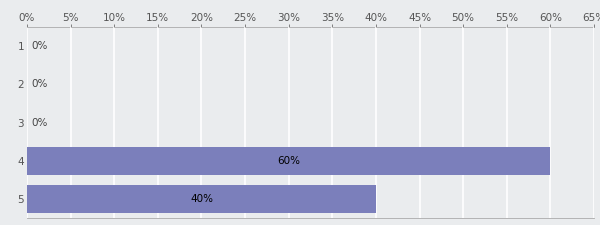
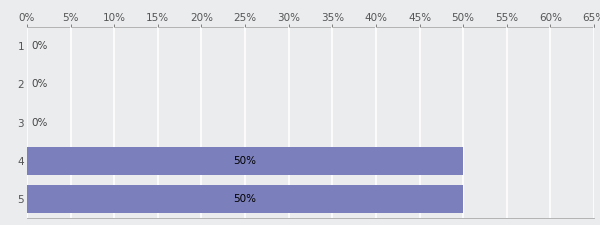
4: 60% -> 50%
5: 40% -> 50%
